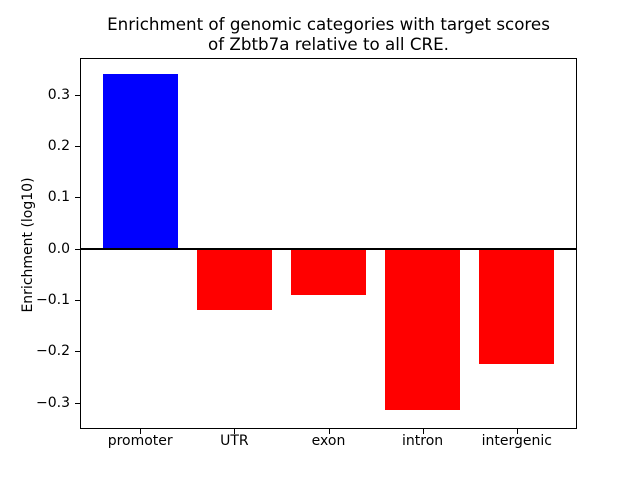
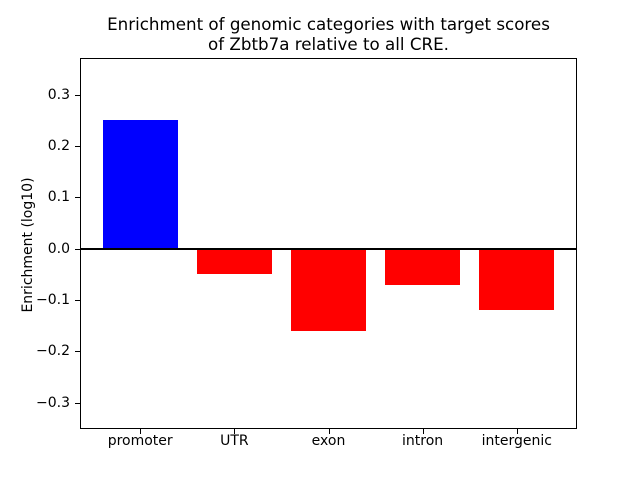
promoter: 0.34 -> 0.25
UTR: -0.12 -> -0.05
exon: -0.09 -> -0.16
intron: -0.32 -> -0.07
intergenic: -0.23 -> -0.12
